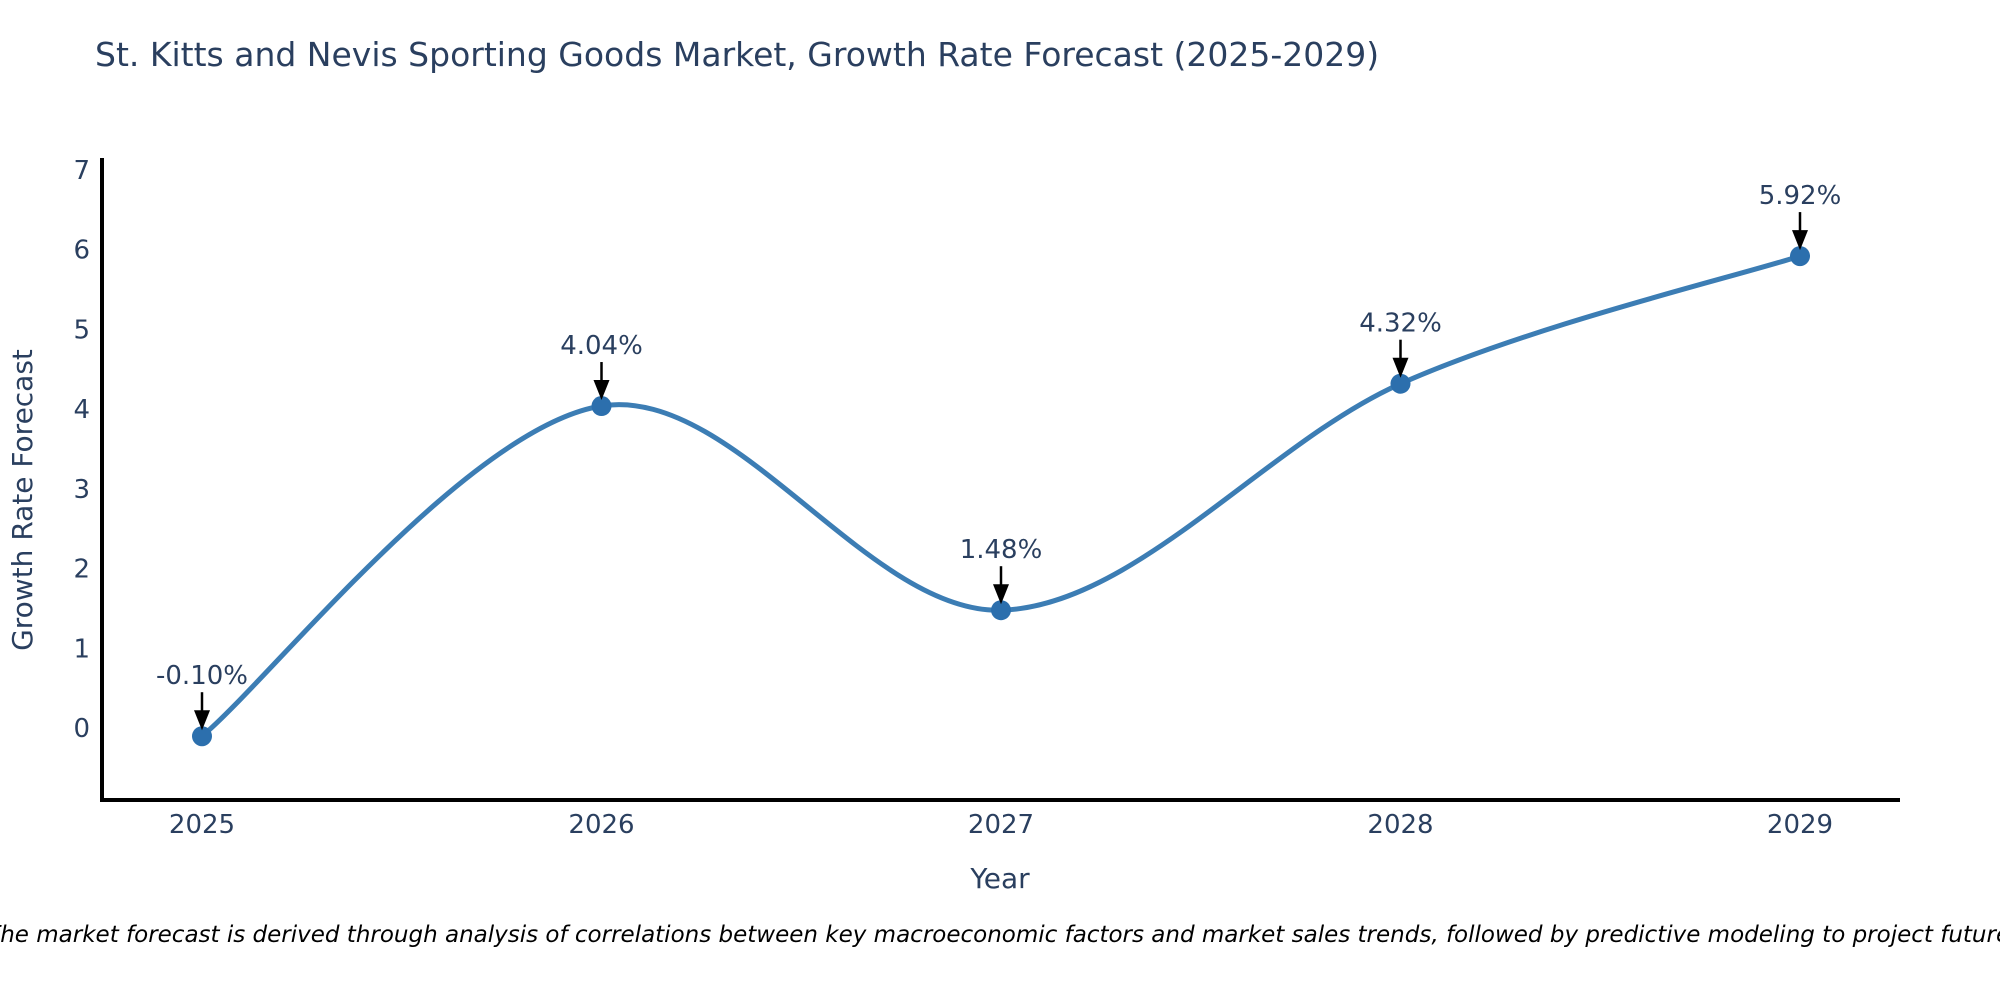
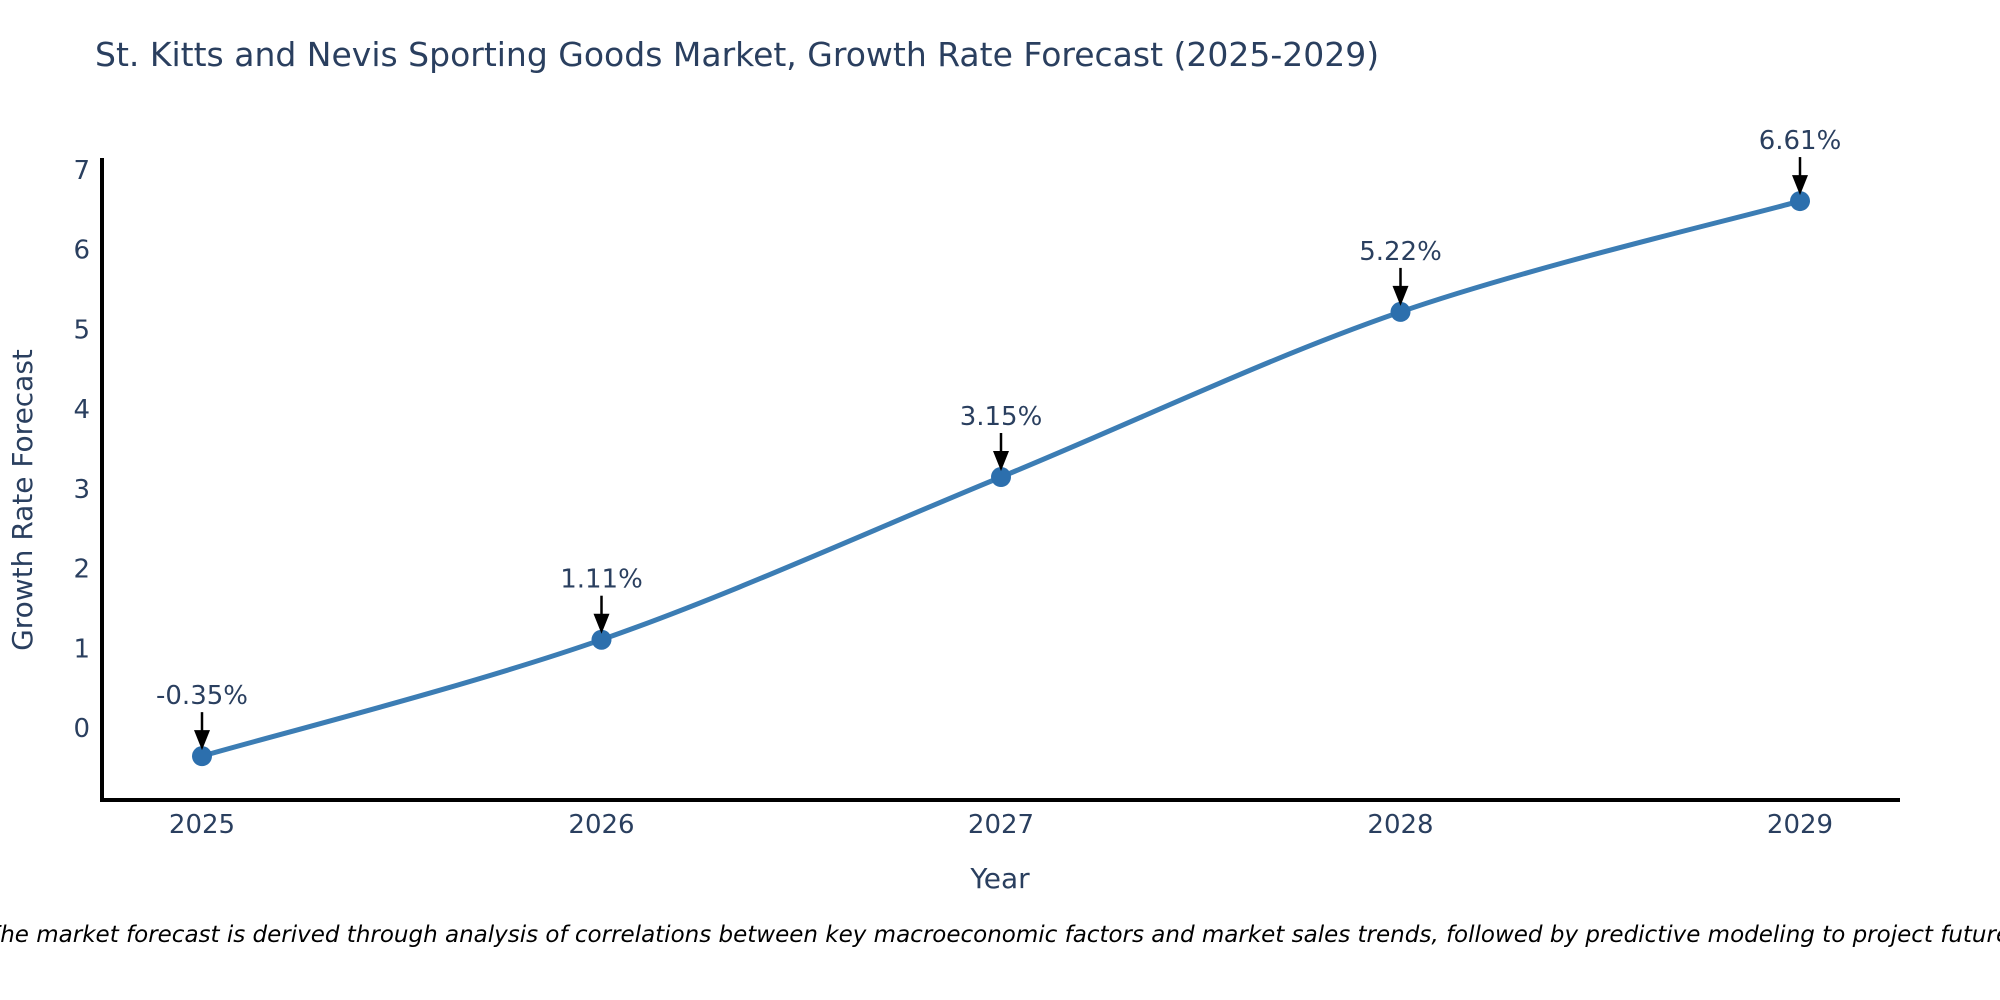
2025: -0.10% -> -0.35%
2026: 4.04% -> 1.11%
2027: 1.48% -> 3.15%
2028: 4.32% -> 5.22%
2029: 5.92% -> 6.61%
